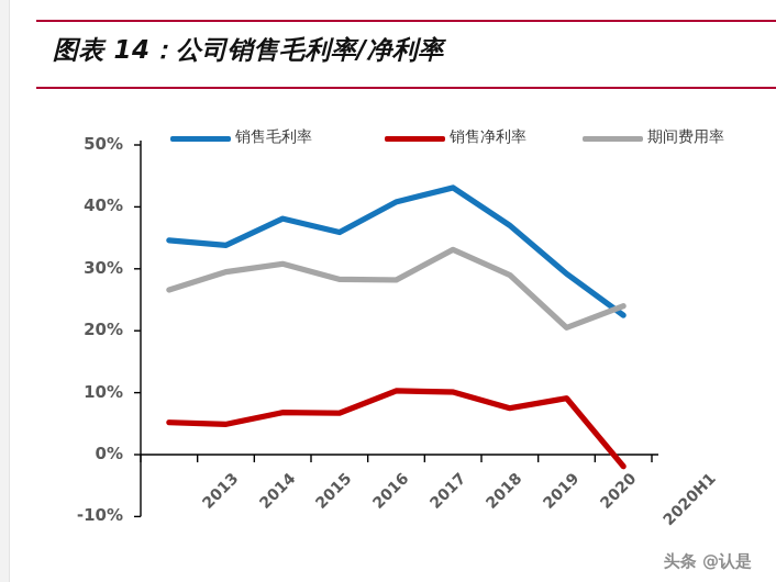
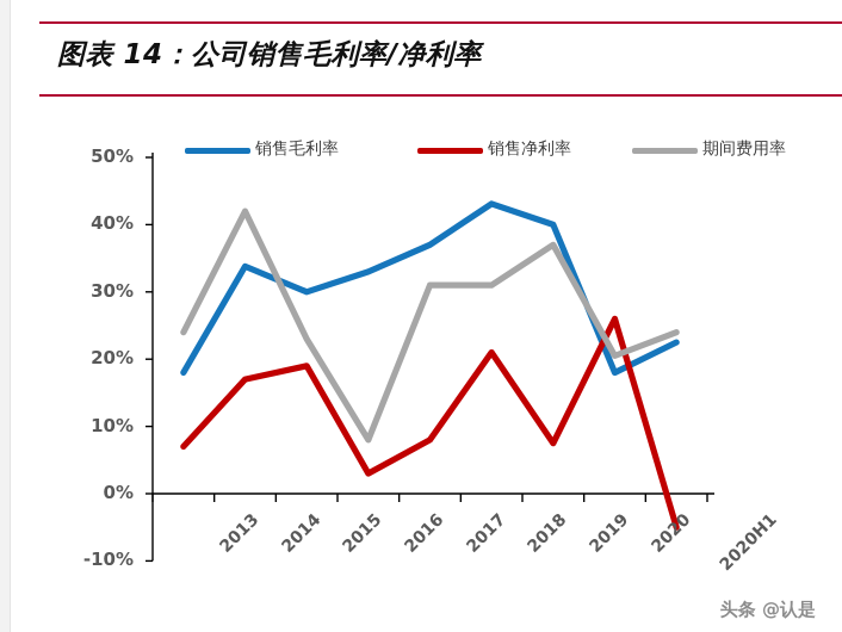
销售毛利率/2013: 35% -> 18%
销售净利率/2013: 5% -> 7%
期间费用率/2013: 27% -> 24%
销售净利率/2014: 5% -> 17%
期间费用率/2014: 30% -> 42%
销售毛利率/2015: 38% -> 30%
销售净利率/2015: 7% -> 19%
期间费用率/2015: 31% -> 23%
销售毛利率/2016: 36% -> 33%
销售净利率/2016: 7% -> 3%
期间费用率/2016: 28% -> 8%
销售毛利率/2017: 41% -> 37%
销售净利率/2017: 10% -> 8%
期间费用率/2017: 28% -> 31%
销售净利率/2018: 10% -> 21%
期间费用率/2018: 33% -> 31%
销售毛利率/2019: 37% -> 40%
期间费用率/2019: 29% -> 37%
销售毛利率/2020: 29% -> 18%
销售净利率/2020: 9% -> 26%
销售净利率/2020H1: -2% -> -5%
